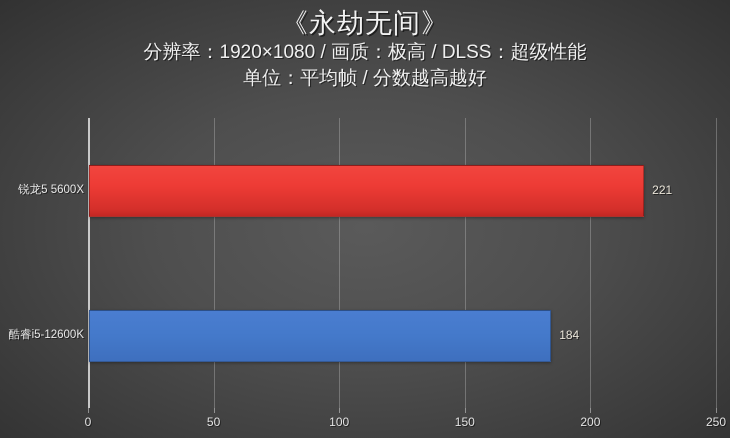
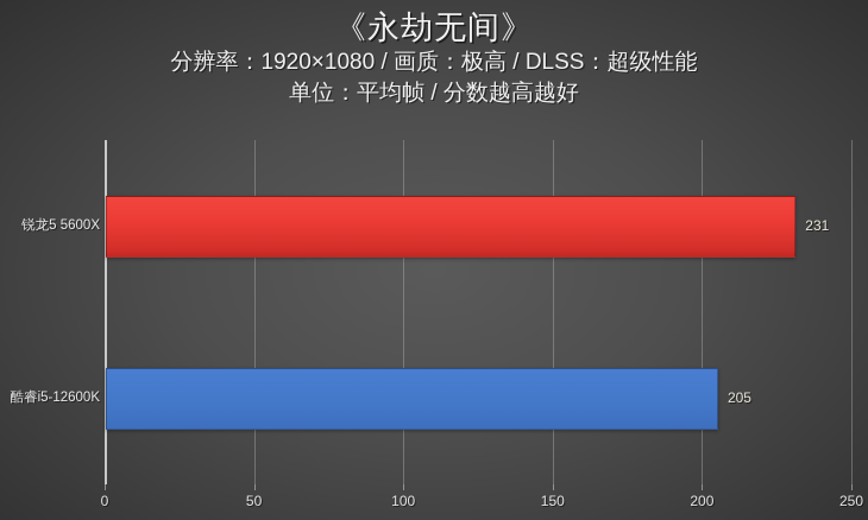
锐龙5 5600X: 221 -> 231
酷睿i5-12600K: 184 -> 205
